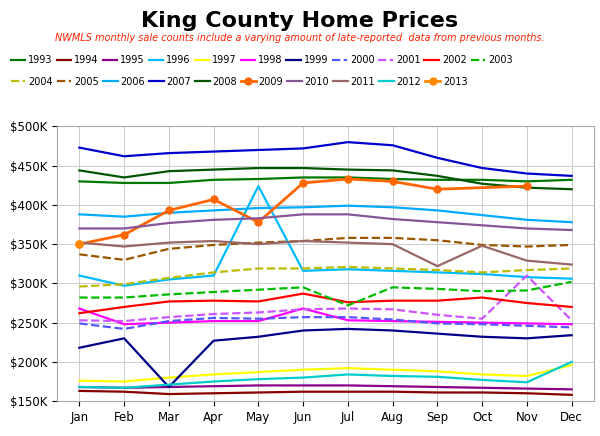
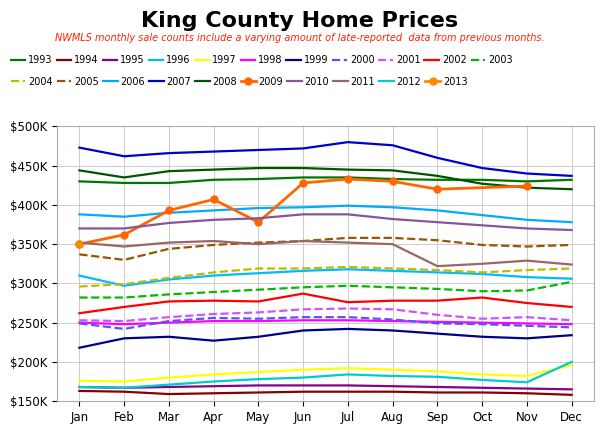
1998/Jan: $268K -> $250K
1999/Mar: $168K -> $232K
1996/May: $424K -> $313K
1998/Jun: $268K -> $253K
2003/Jul: $272K -> $297K
2011/Oct: $348K -> $325K
2001/Nov: $310K -> $257K
